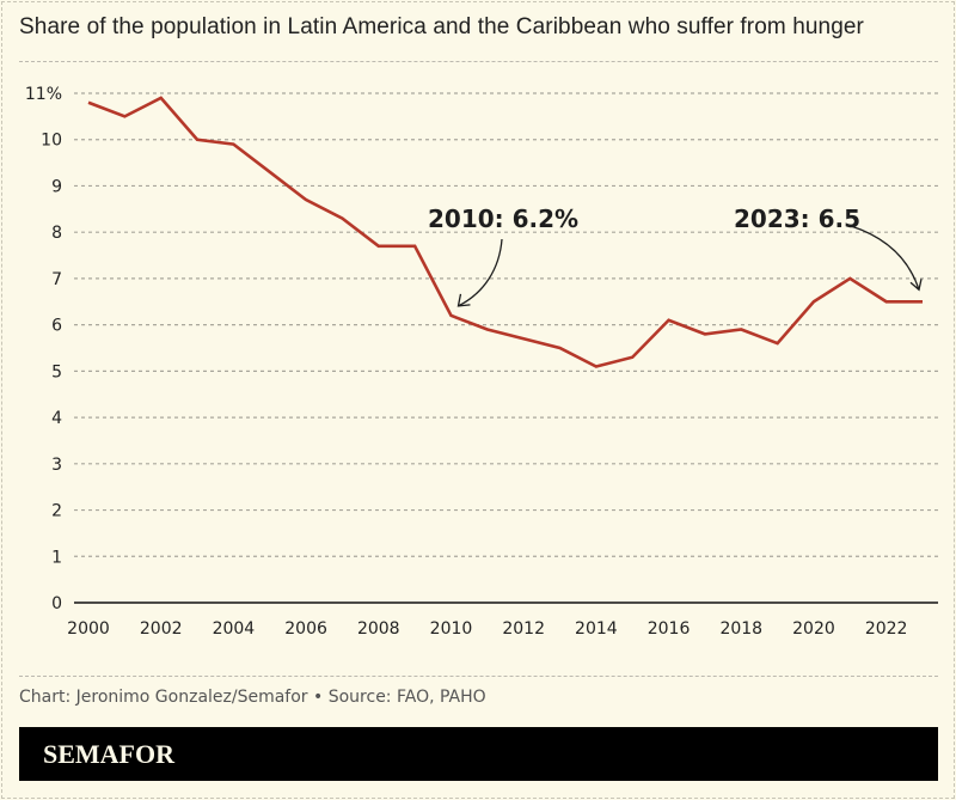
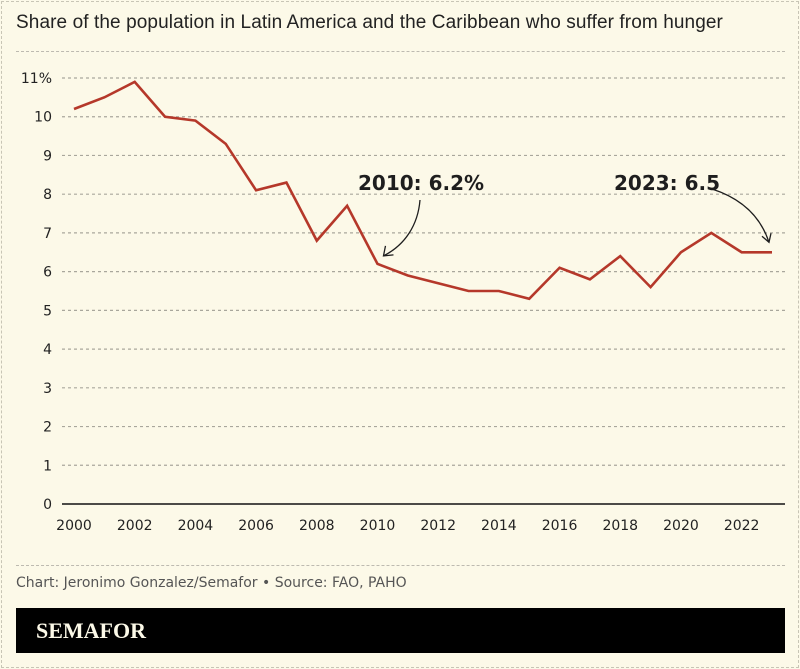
2000: 10.8% -> 10.2%
2006: 8.7% -> 8.1%
2008: 7.7% -> 6.8%
2014: 5.1% -> 5.5%
2018: 5.9% -> 6.4%
